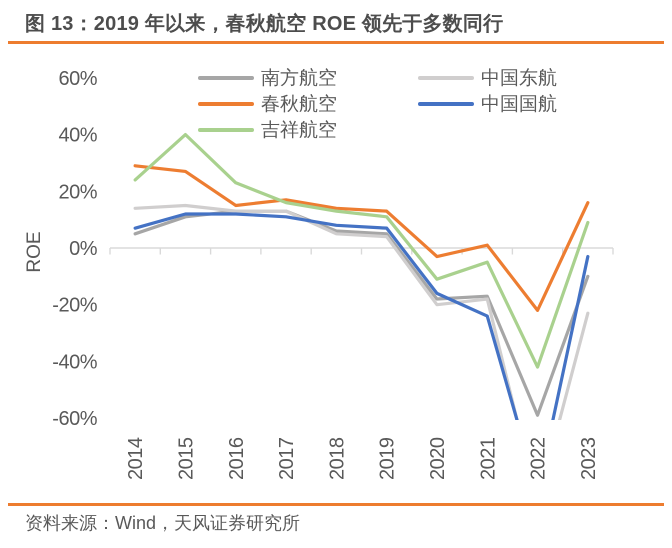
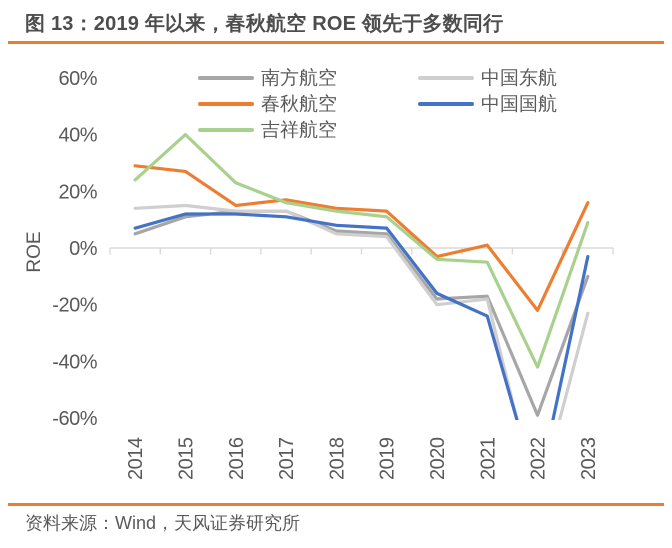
吉祥航空/2020: -11% -> -4%
